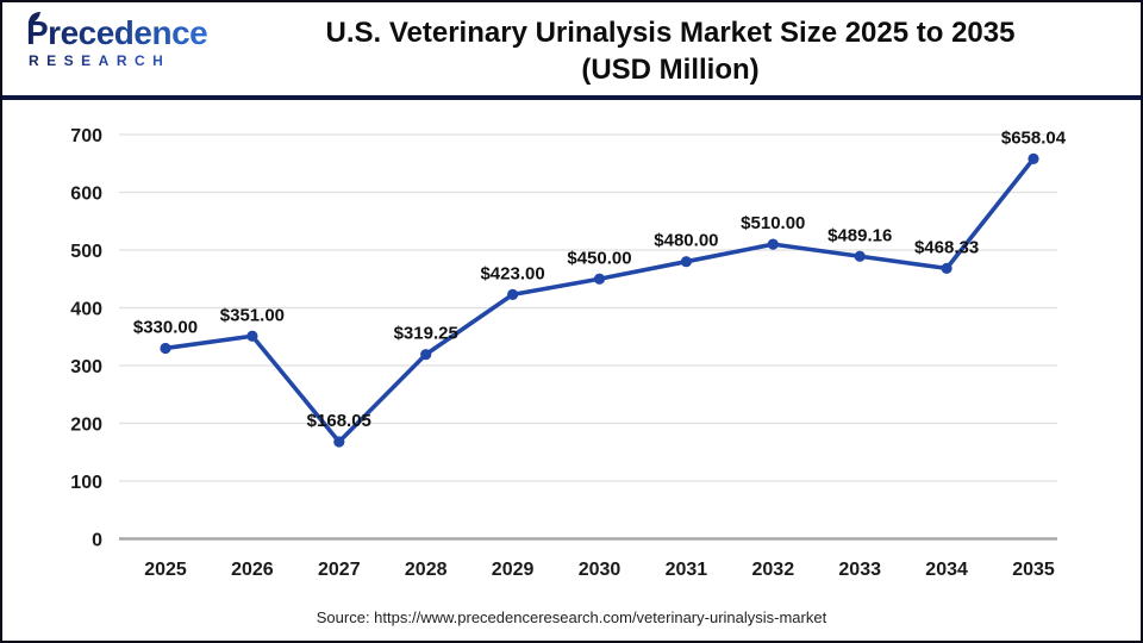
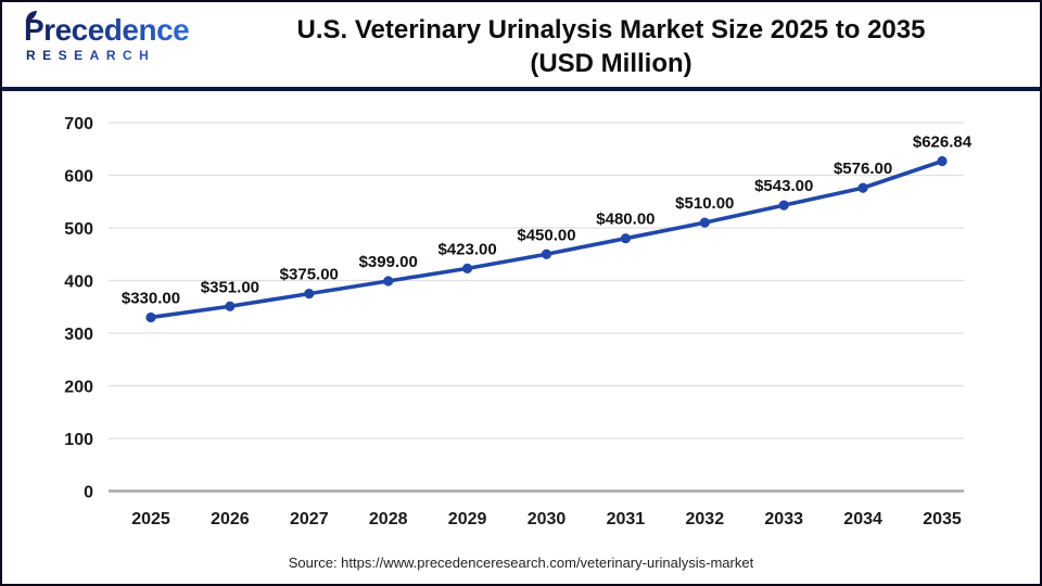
2027: $168.05 -> $375.00
2028: $319.25 -> $399.00
2033: $489.16 -> $543.00
2034: $468.33 -> $576.00
2035: $658.04 -> $626.84
